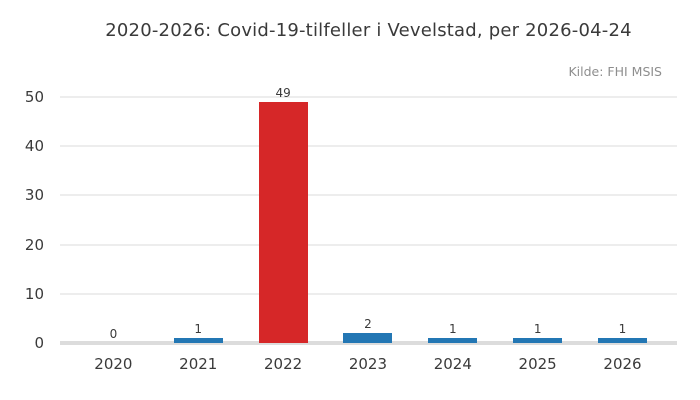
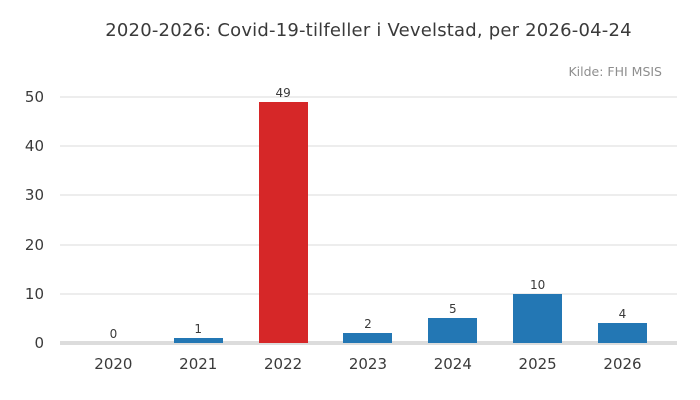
2024: 1 -> 5
2025: 1 -> 10
2026: 1 -> 4
